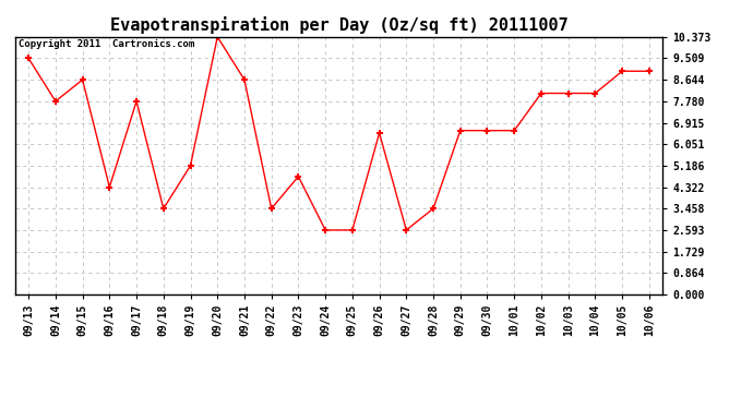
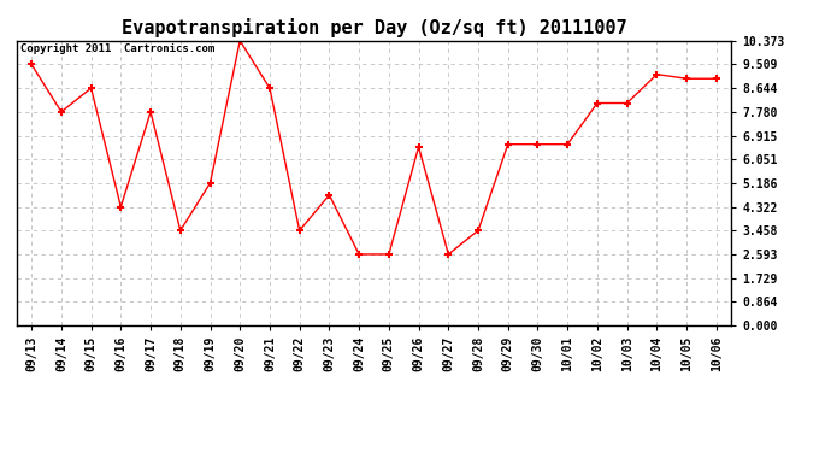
10/04: 8.10 -> 9.15
